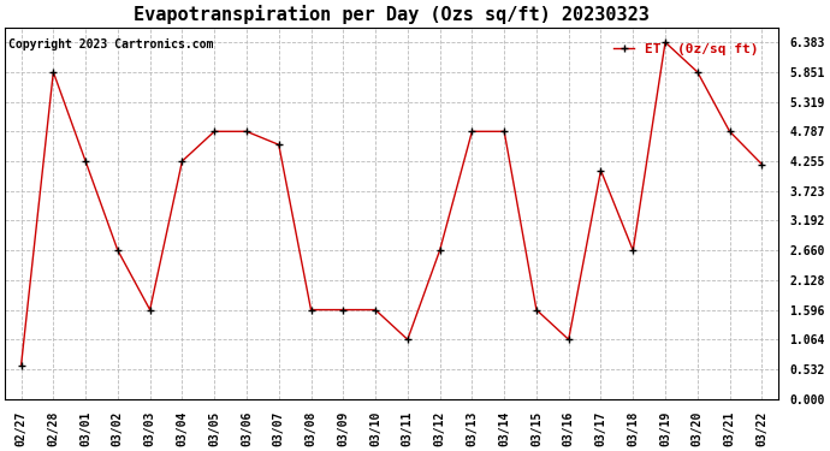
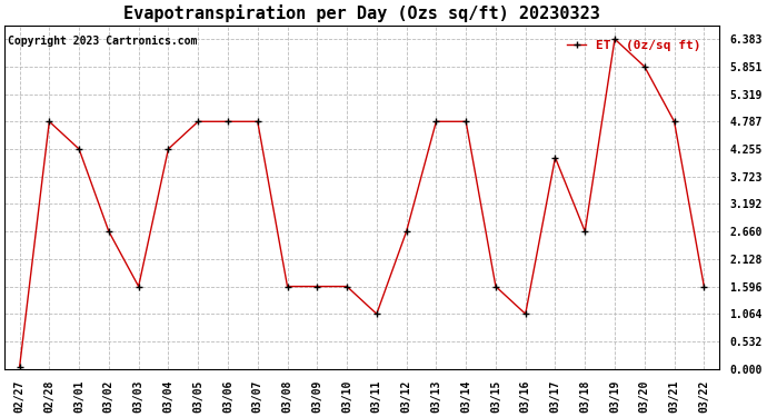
02/27: 0.60 -> 0.03
02/28: 5.85 -> 4.79
03/07: 4.55 -> 4.79
03/22: 4.20 -> 1.60
